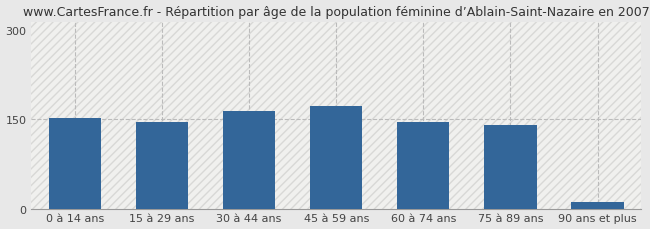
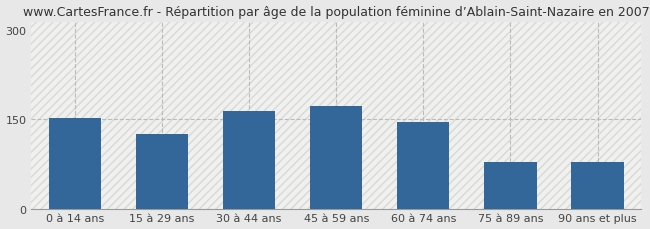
15 à 29 ans: 145 -> 126
75 à 89 ans: 140 -> 78
90 ans et plus: 11 -> 78
